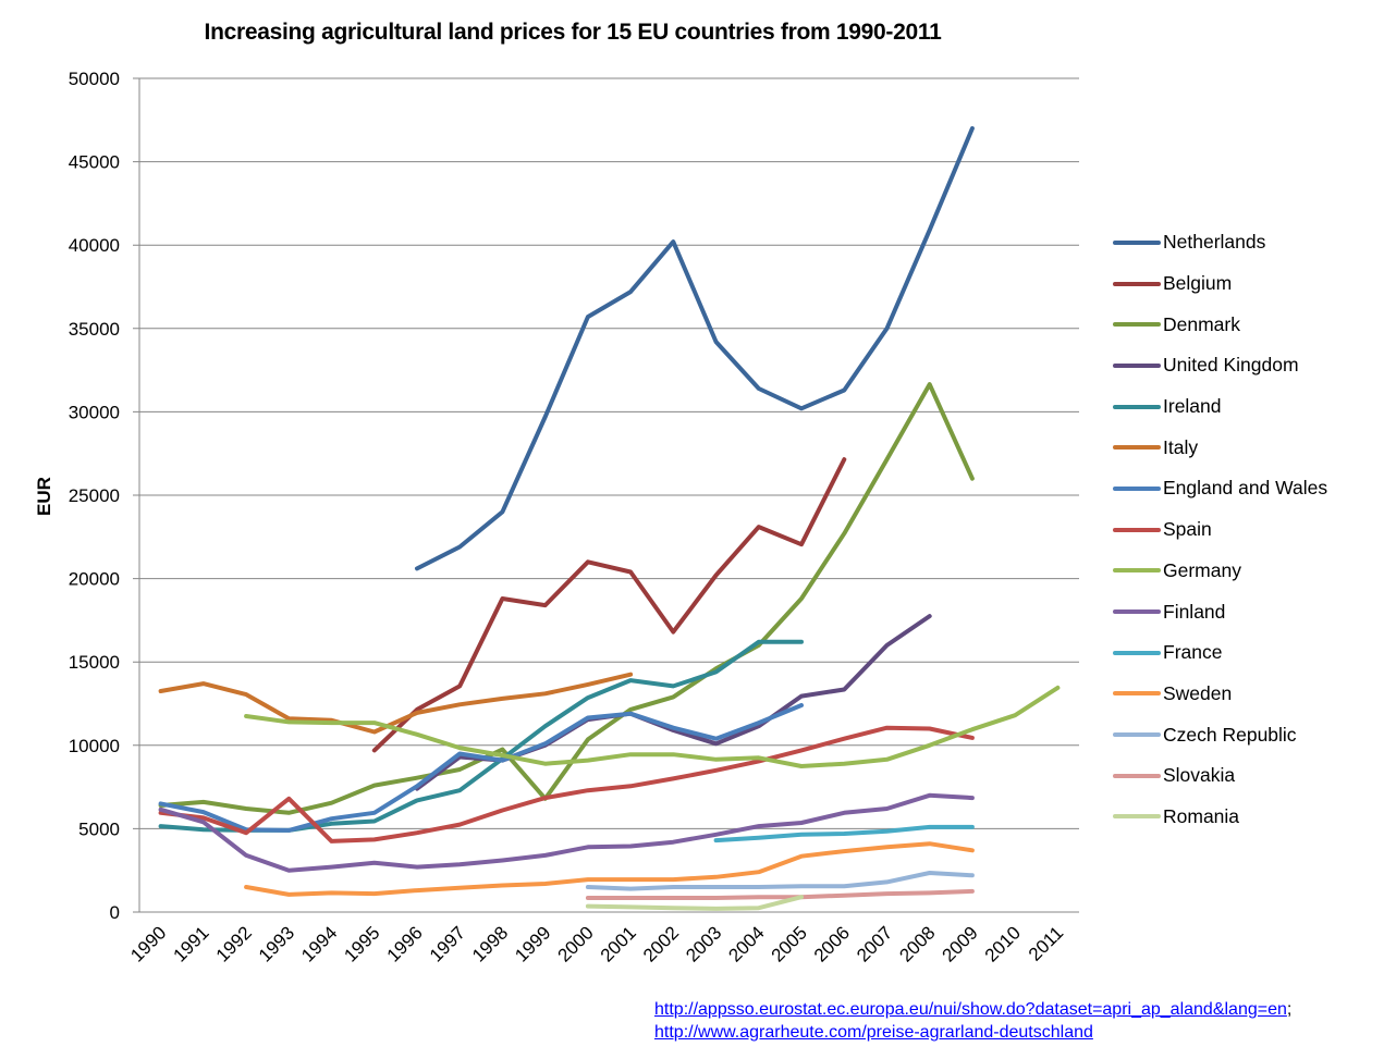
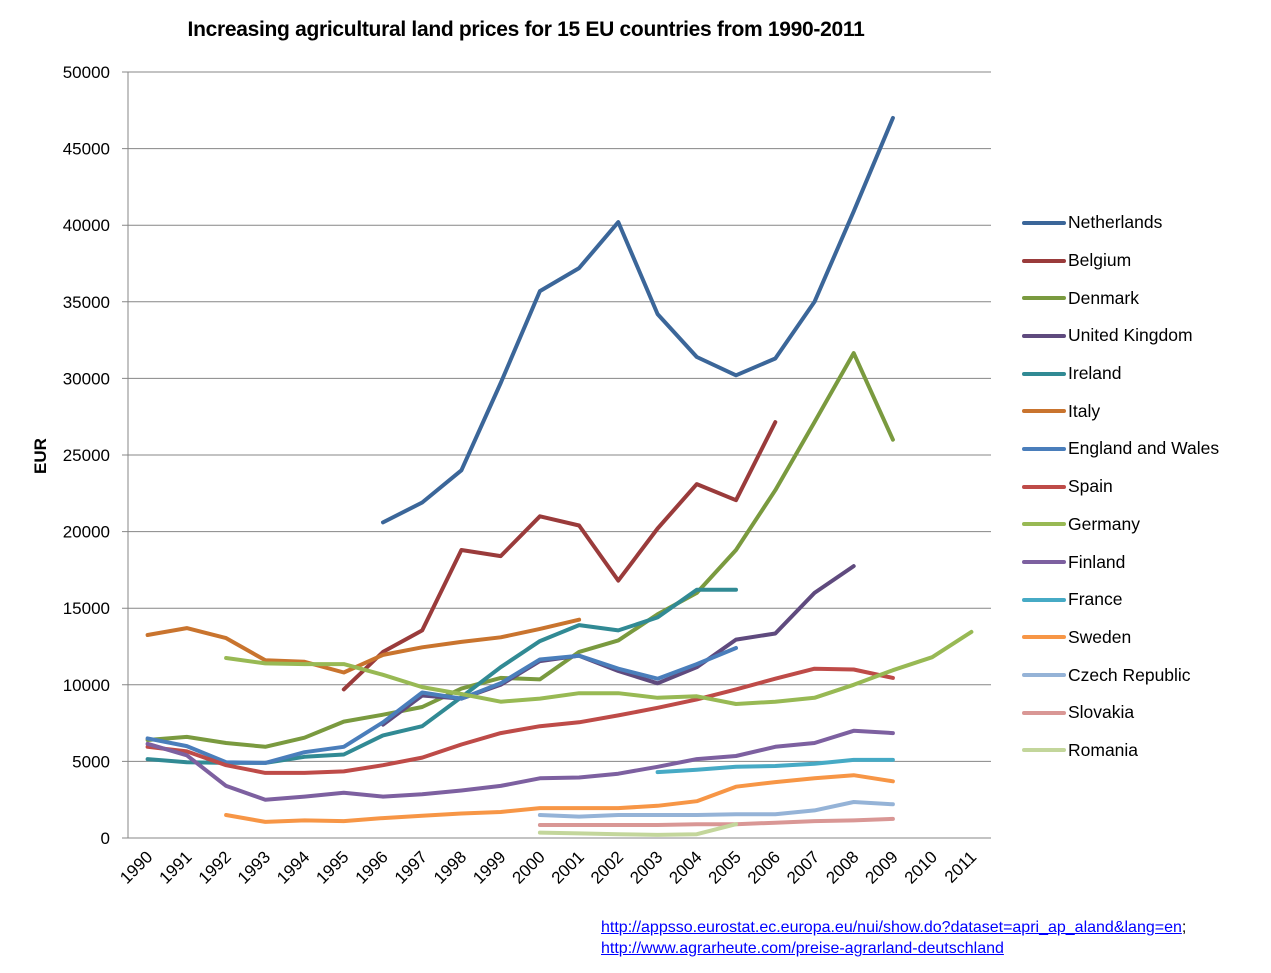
Spain/1993: 6800 -> 4200
Denmark/1999: 6800 -> 10400
